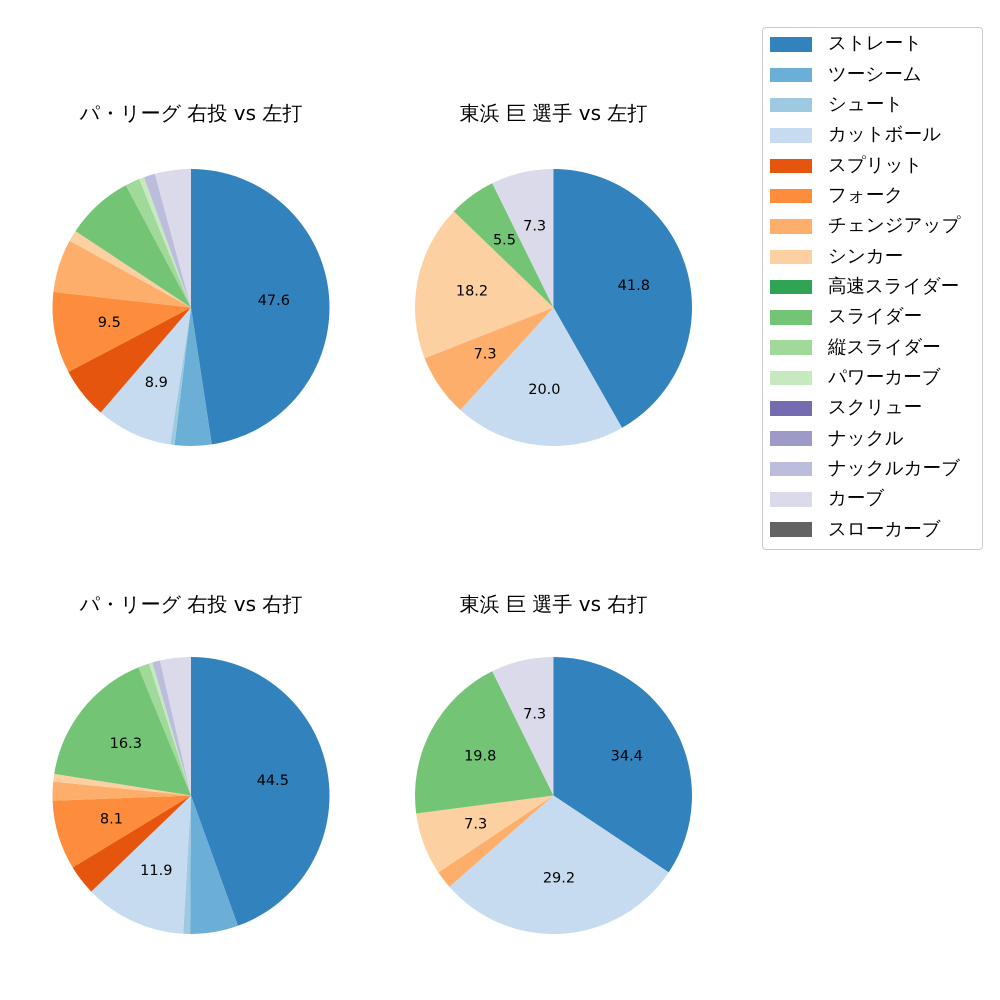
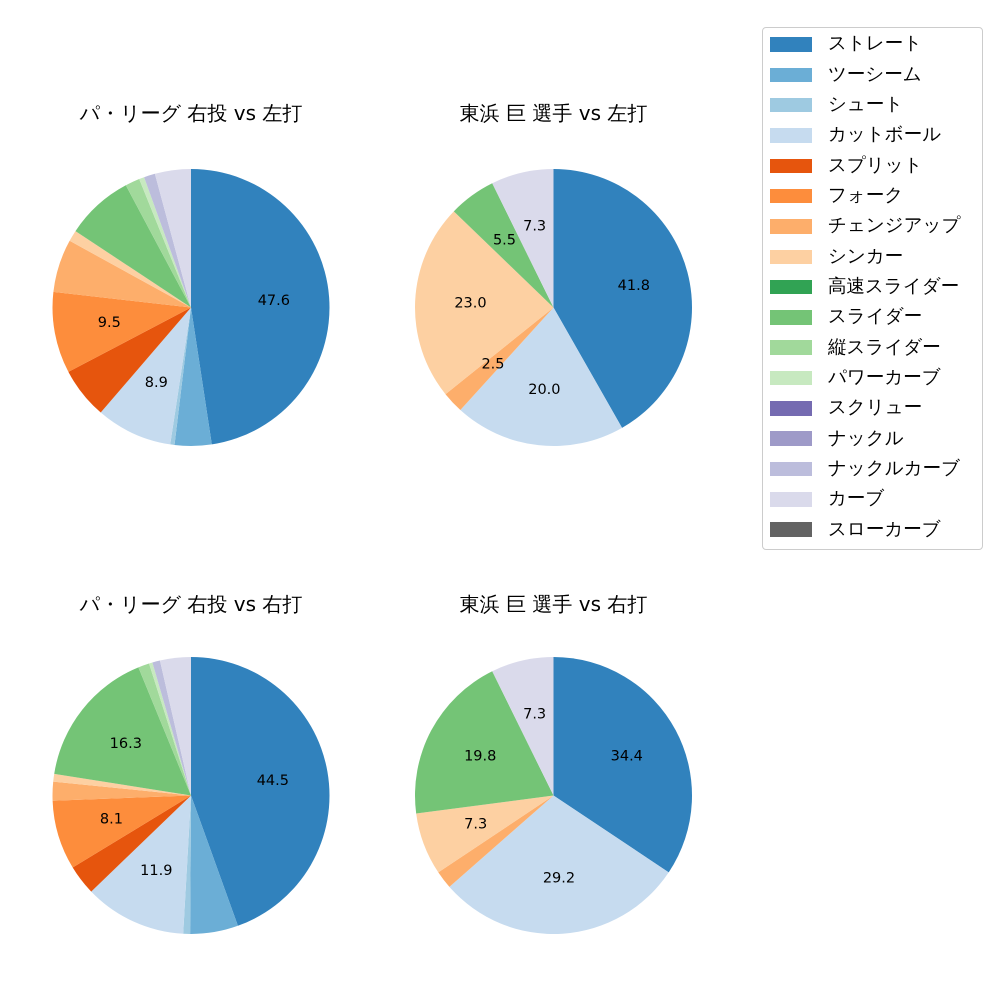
東浜 巨 選手 vs 左打/チェンジアップ: 7.3 -> 2.5
東浜 巨 選手 vs 左打/シンカー: 18.2 -> 23.0
